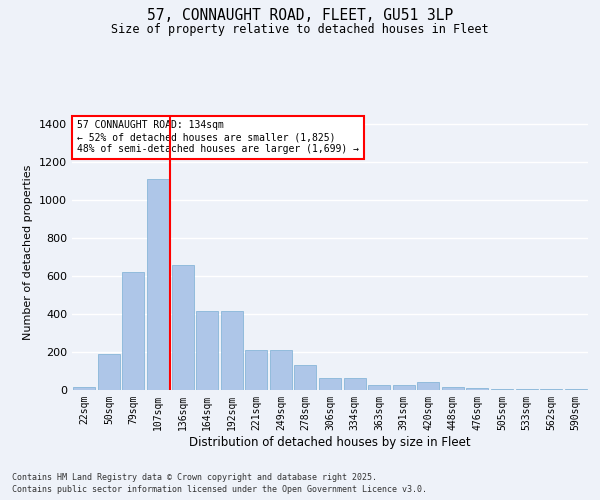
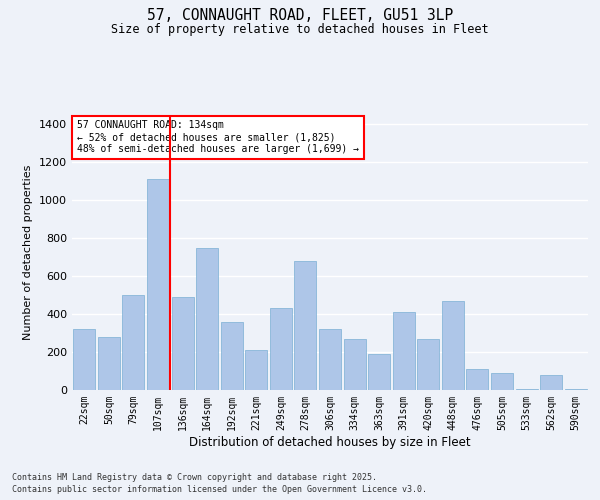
22sqm: 20 -> 320
50sqm: 190 -> 280
79sqm: 620 -> 500
136sqm: 660 -> 490
164sqm: 420 -> 750
192sqm: 420 -> 360
249sqm: 210 -> 430
278sqm: 130 -> 680
306sqm: 60 -> 320
334sqm: 60 -> 270
363sqm: 20 -> 190
391sqm: 20 -> 410
420sqm: 40 -> 270
448sqm: 20 -> 470
476sqm: 10 -> 110
505sqm: 0 -> 90
562sqm: 0 -> 80
